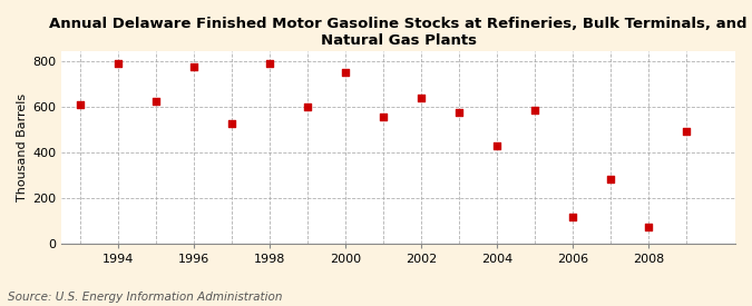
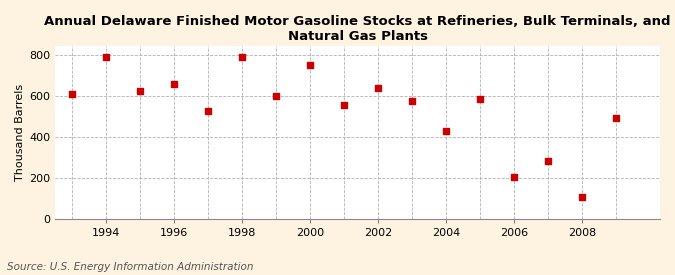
1996: 775 -> 655
2006: 115 -> 205
2008: 75 -> 105
